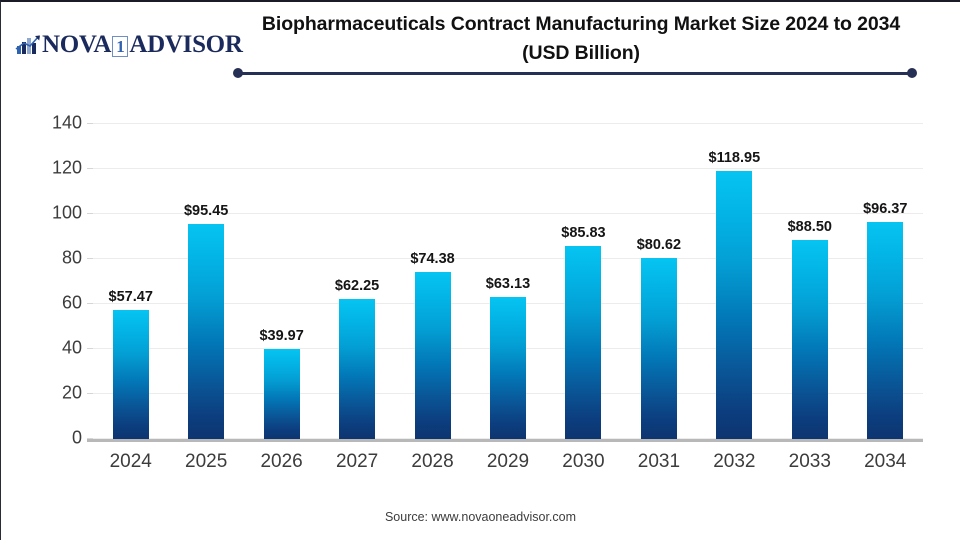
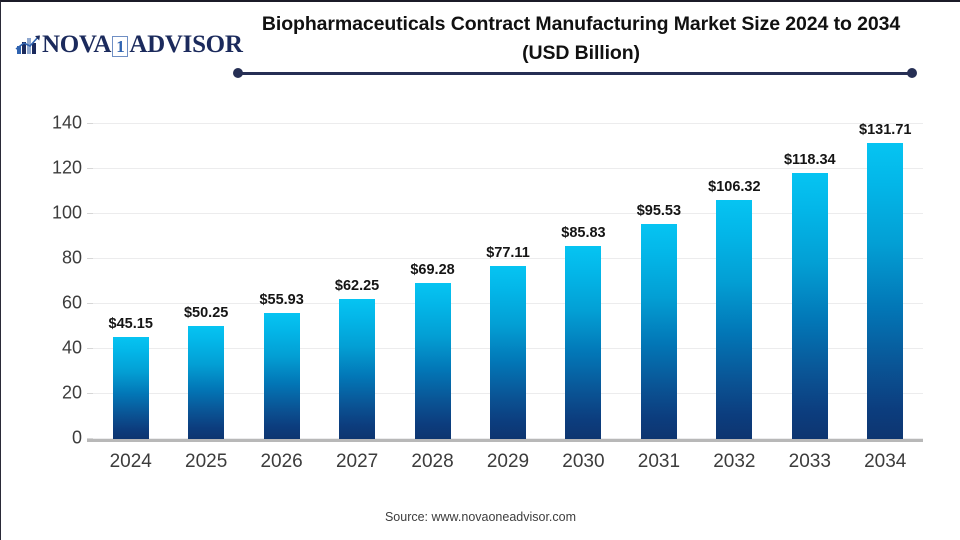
2024: $57.47 -> $45.15
2025: $95.45 -> $50.25
2026: $39.97 -> $55.93
2028: $74.38 -> $69.28
2029: $63.13 -> $77.11
2031: $80.62 -> $95.53
2032: $118.95 -> $106.32
2033: $88.50 -> $118.34
2034: $96.37 -> $131.71
